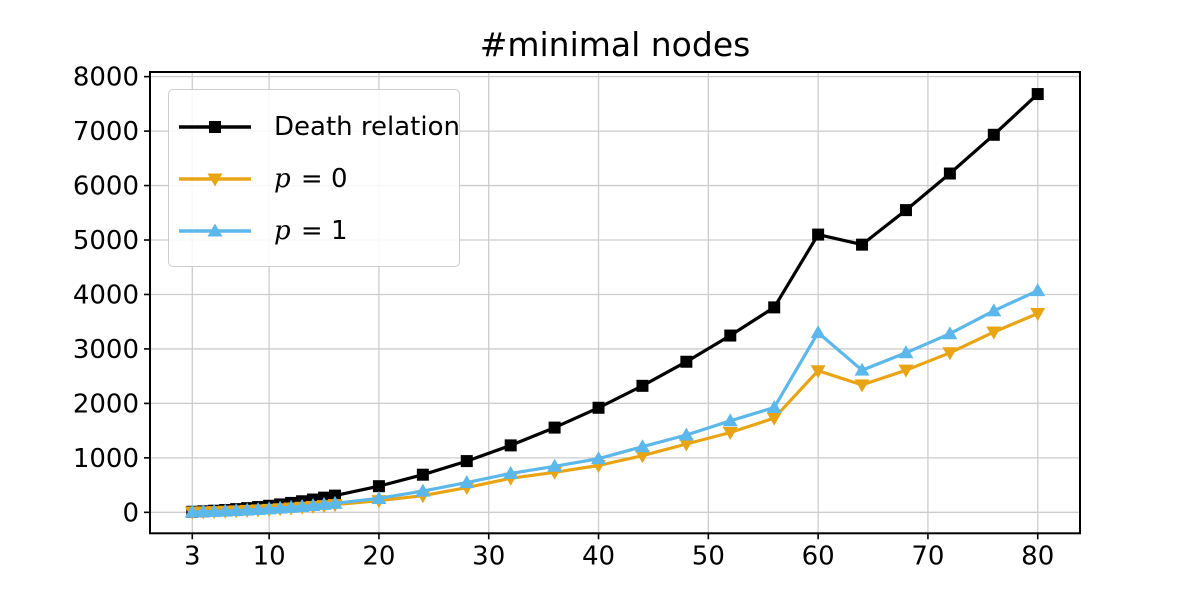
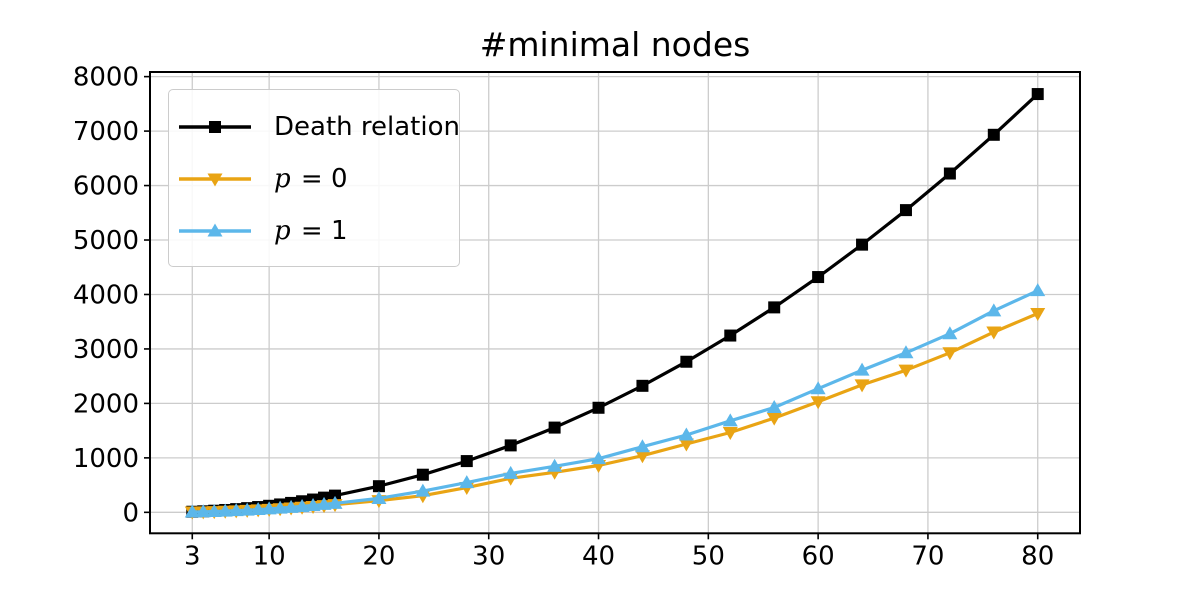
Death relation/60: 5100 -> 4300
p = 0/60: 2600 -> 2000
p = 1/60: 3300 -> 2300
